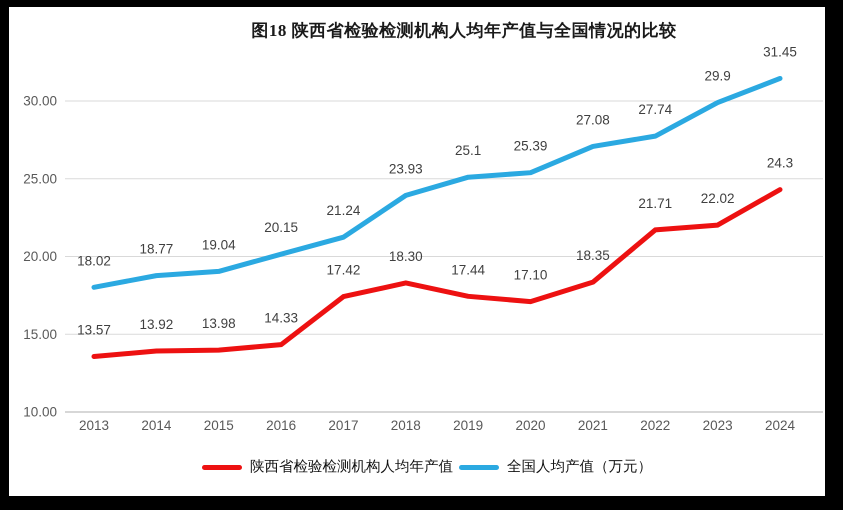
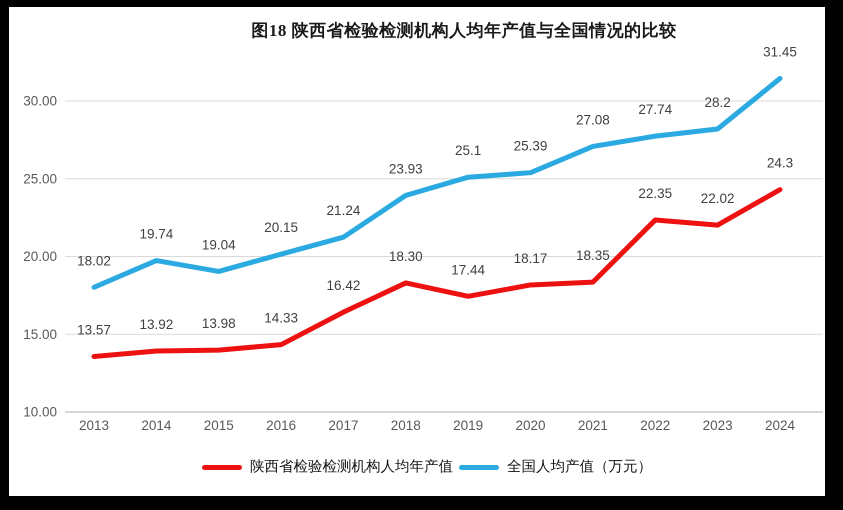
全国人均产值（万元）/2014: 18.77 -> 19.74
陕西省检验检测机构人均年产值/2017: 17.42 -> 16.42
陕西省检验检测机构人均年产值/2020: 17.10 -> 18.17
陕西省检验检测机构人均年产值/2022: 21.71 -> 22.35
全国人均产值（万元）/2023: 29.9 -> 28.2
